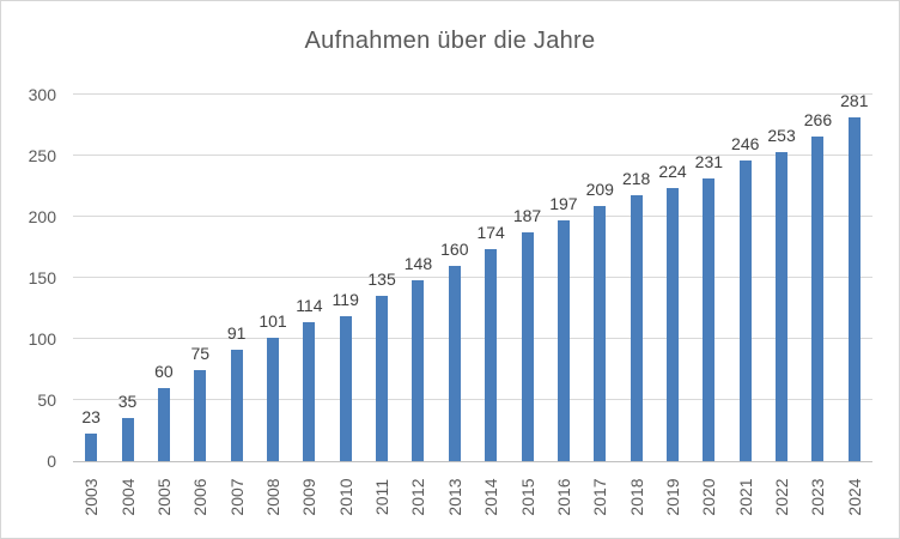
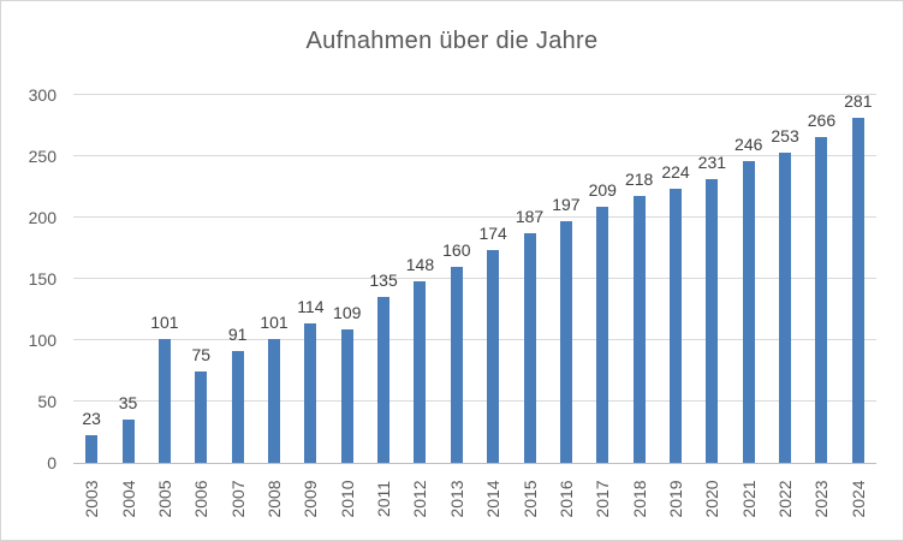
2005: 60 -> 101
2010: 119 -> 109
